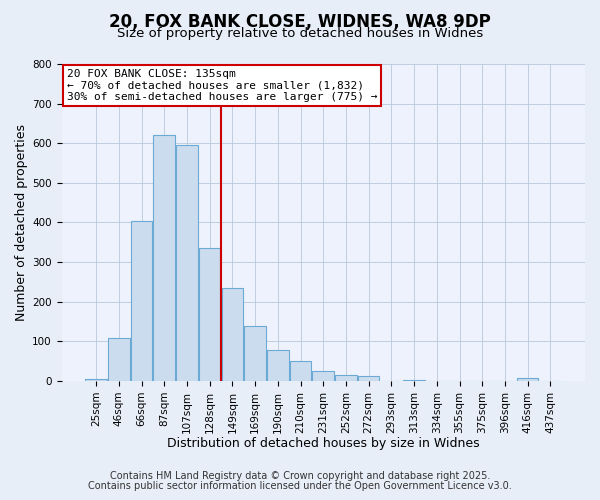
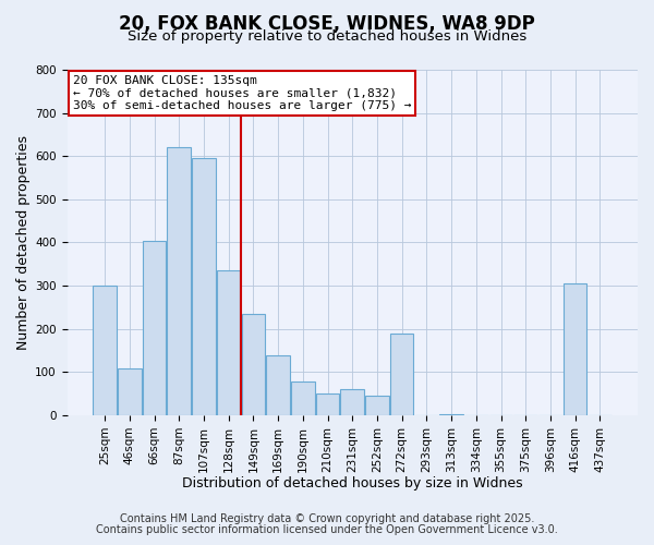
25sqm: 5 -> 300
231sqm: 25 -> 60
252sqm: 15 -> 45
272sqm: 12 -> 190
416sqm: 8 -> 305
